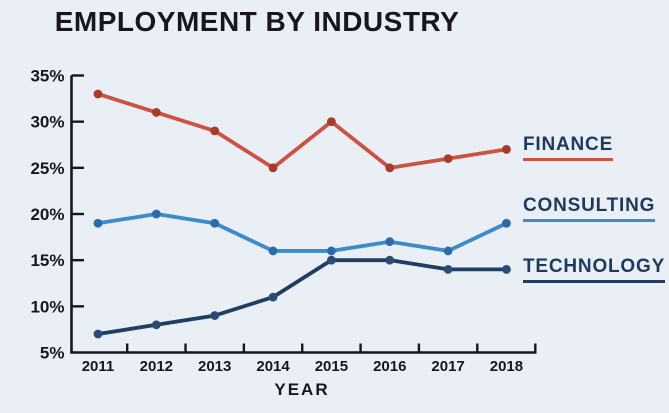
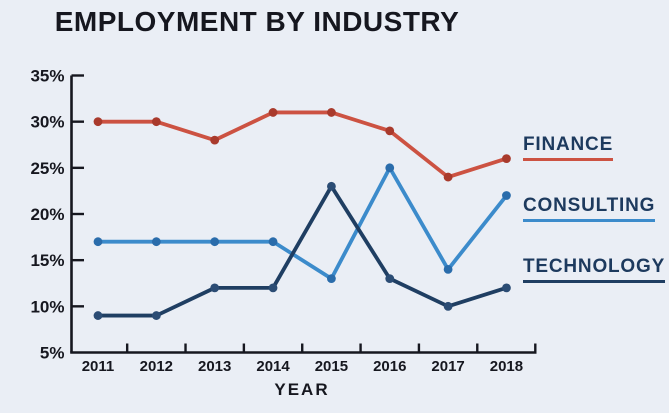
FINANCE/2011: 33% -> 30%
CONSULTING/2011: 19% -> 17%
TECHNOLOGY/2011: 7% -> 9%
FINANCE/2012: 31% -> 30%
CONSULTING/2012: 20% -> 17%
TECHNOLOGY/2012: 8% -> 9%
FINANCE/2013: 29% -> 28%
CONSULTING/2013: 19% -> 17%
TECHNOLOGY/2013: 9% -> 12%
FINANCE/2014: 25% -> 31%
CONSULTING/2014: 16% -> 17%
TECHNOLOGY/2014: 11% -> 12%
FINANCE/2015: 30% -> 31%
CONSULTING/2015: 16% -> 13%
TECHNOLOGY/2015: 15% -> 23%
FINANCE/2016: 25% -> 29%
CONSULTING/2016: 17% -> 25%
TECHNOLOGY/2016: 15% -> 13%
FINANCE/2017: 26% -> 24%
CONSULTING/2017: 16% -> 14%
TECHNOLOGY/2017: 14% -> 10%
FINANCE/2018: 27% -> 26%
CONSULTING/2018: 19% -> 22%
TECHNOLOGY/2018: 14% -> 12%
